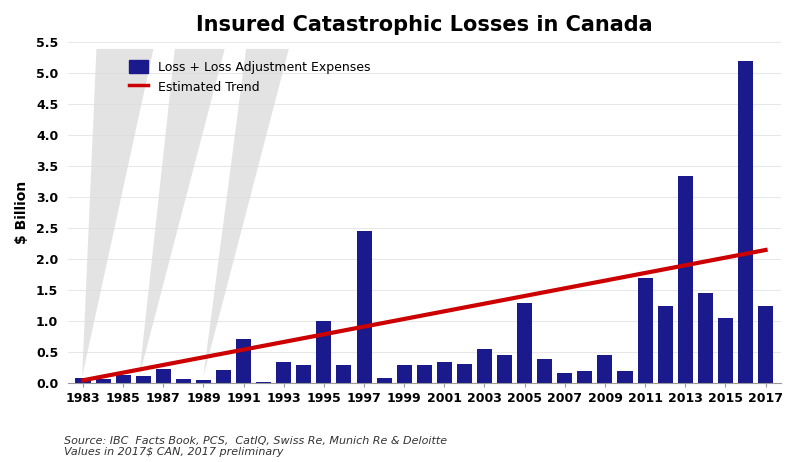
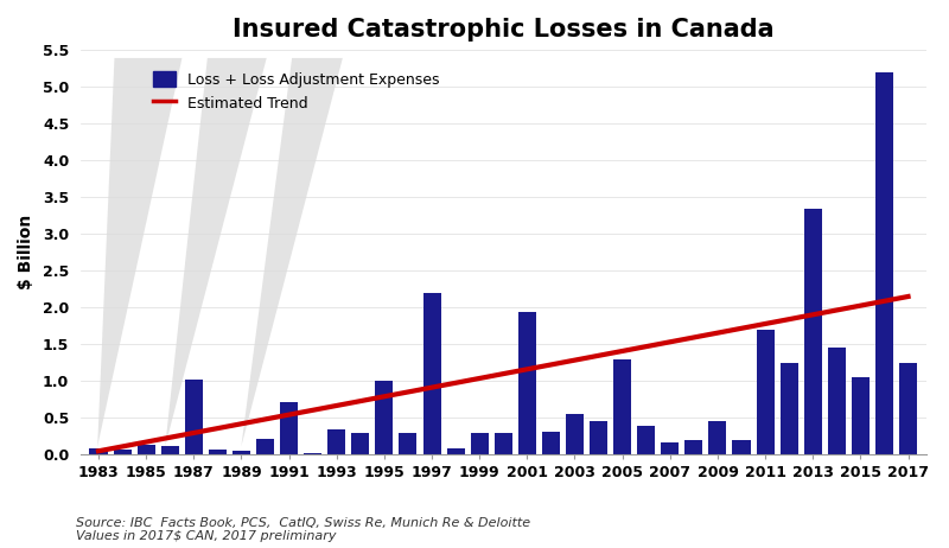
1987: 0.23 -> 1.02
1997: 2.45 -> 2.20
2001: 0.34 -> 1.94
